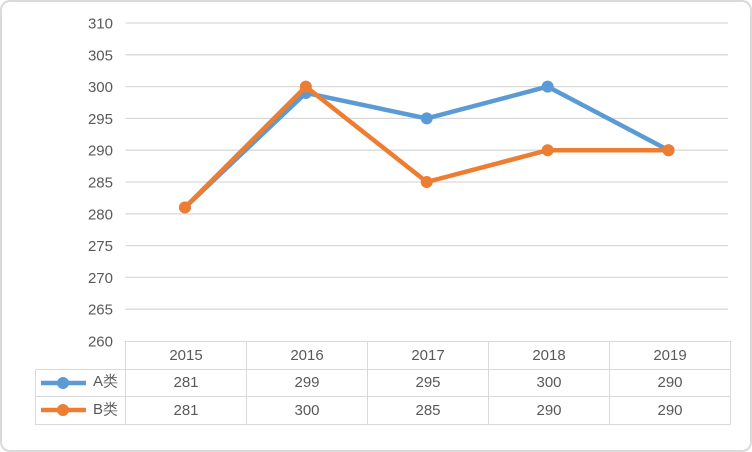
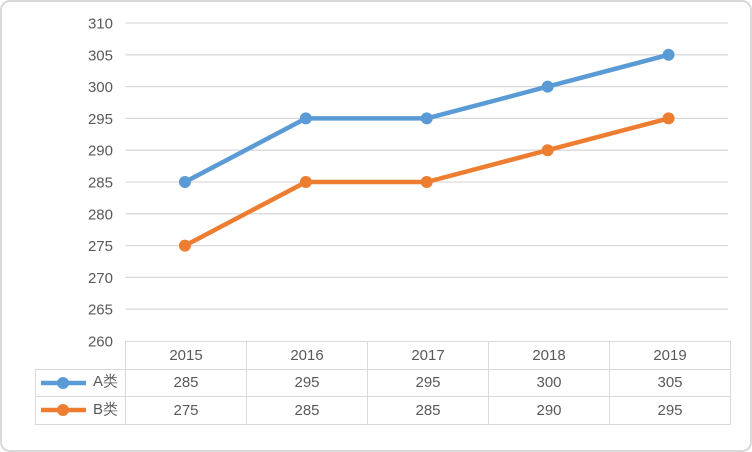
A类/2015: 281 -> 285
B类/2015: 281 -> 275
A类/2016: 299 -> 295
B类/2016: 300 -> 285
A类/2019: 290 -> 305
B类/2019: 290 -> 295
